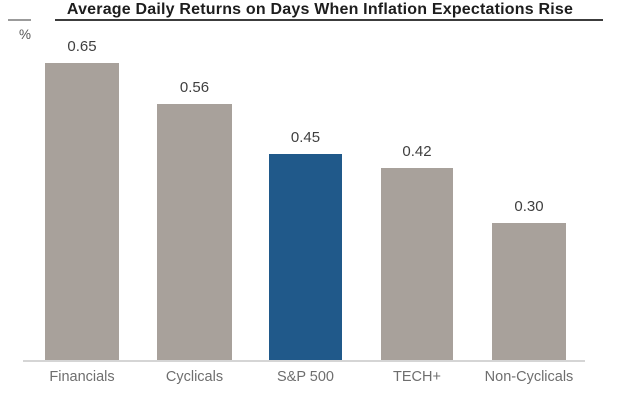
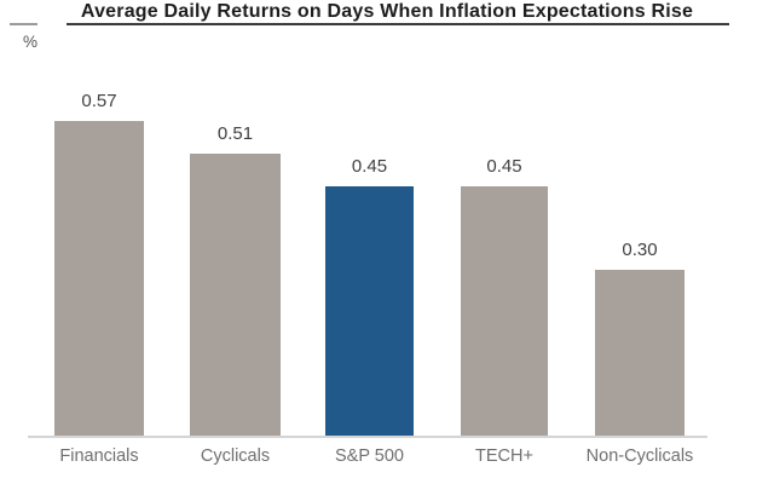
Financials: 0.65 -> 0.57
Cyclicals: 0.56 -> 0.51
TECH+: 0.42 -> 0.45
